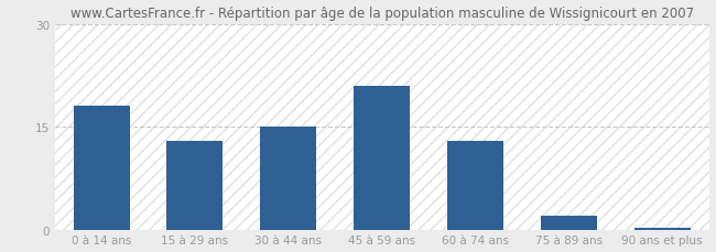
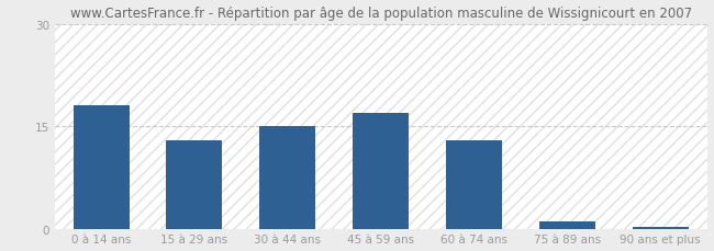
45 à 59 ans: 21.0 -> 17.0
75 à 89 ans: 2.0 -> 1.0
